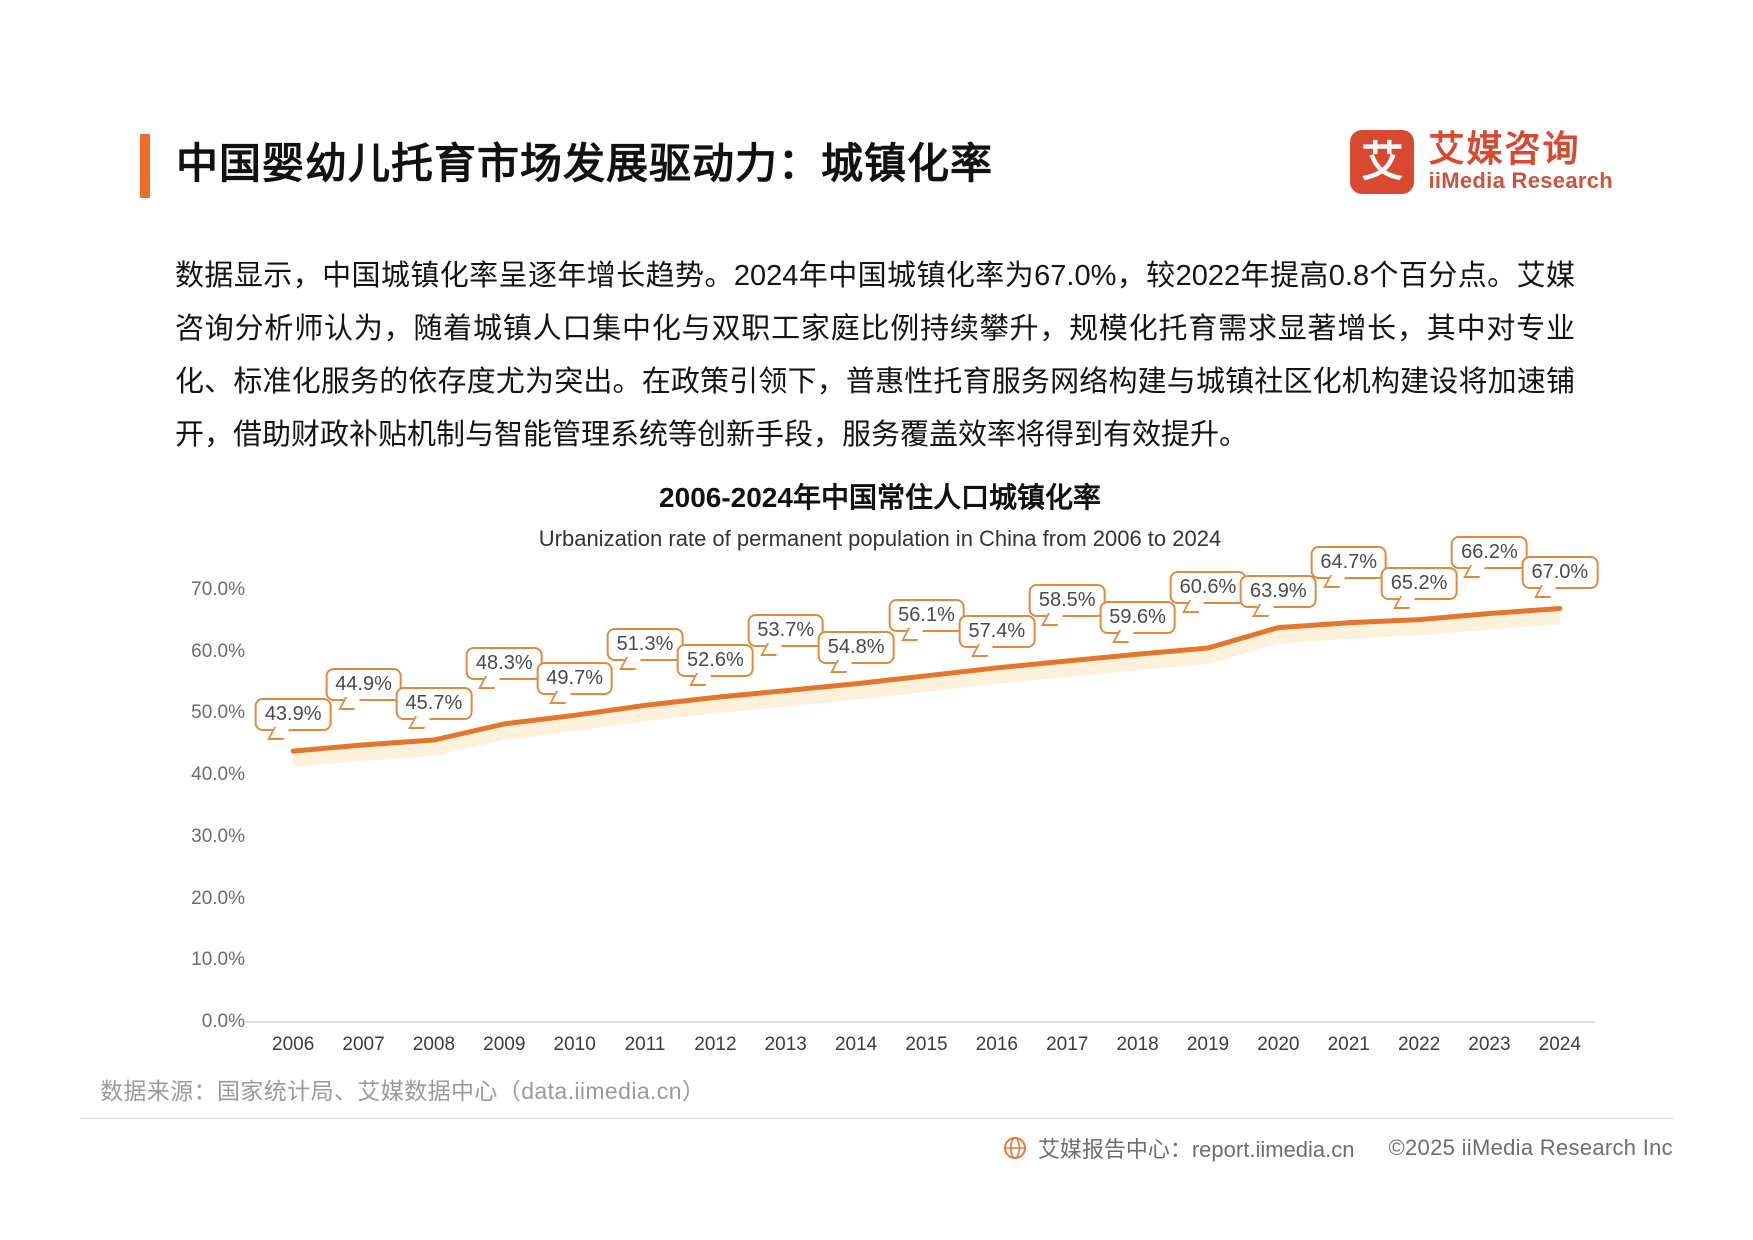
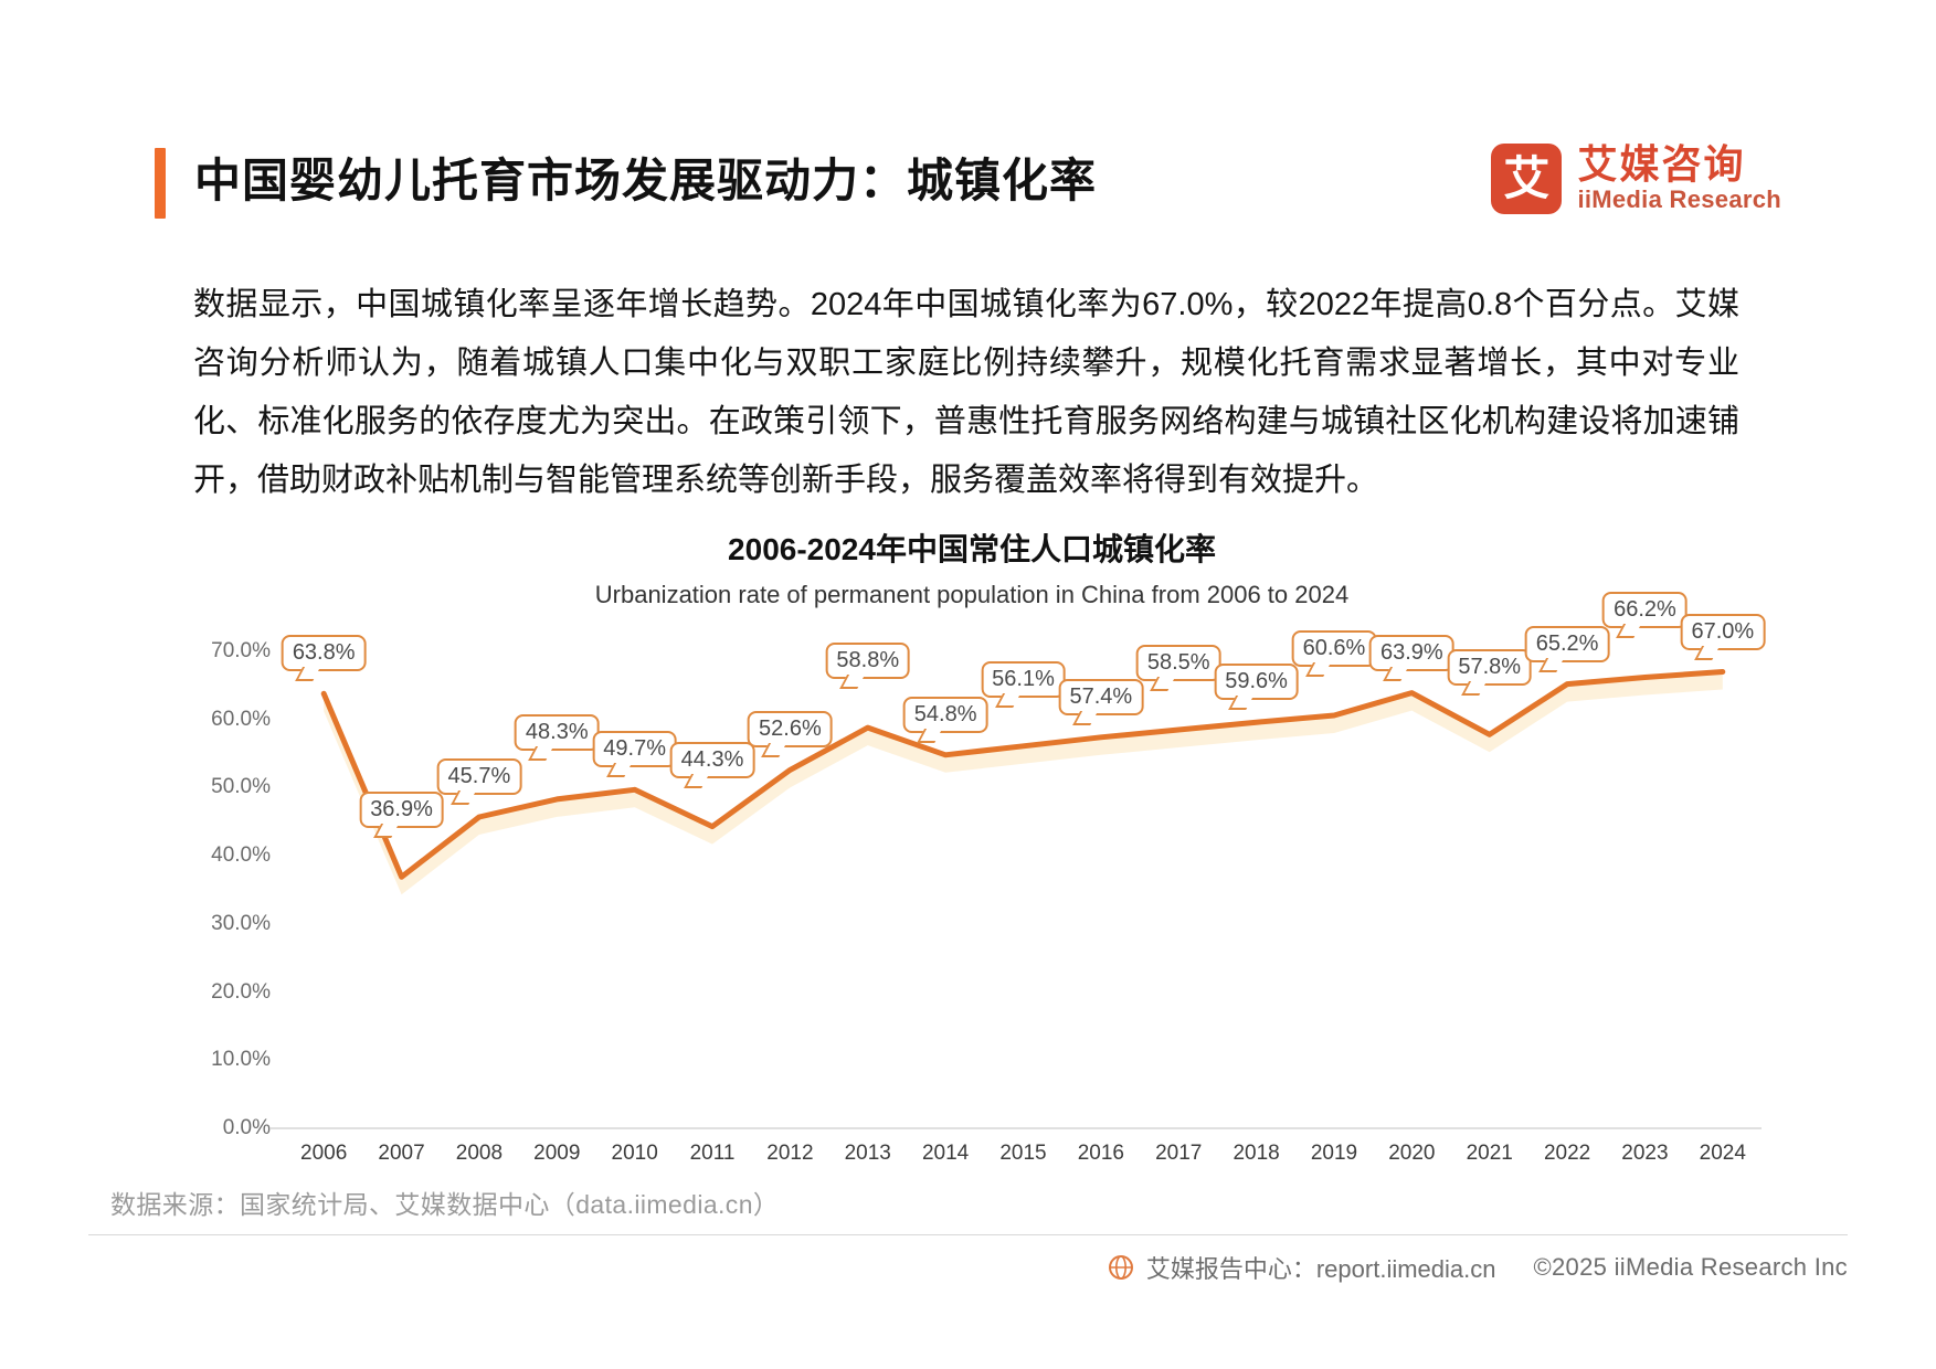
2006: 43.9% -> 63.8%
2007: 44.9% -> 36.9%
2011: 51.3% -> 44.3%
2013: 53.7% -> 58.8%
2021: 64.7% -> 57.8%
